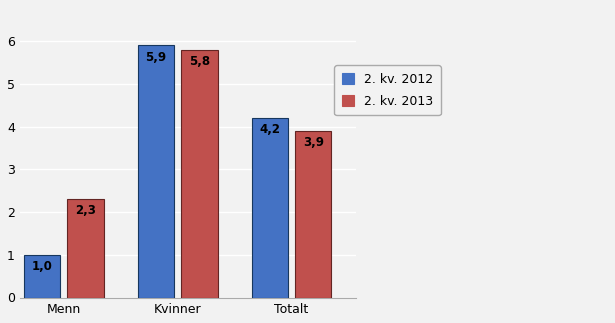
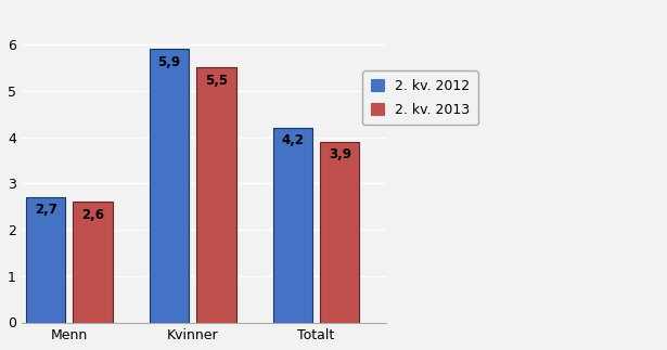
2. kv. 2012/Menn: 1,0 -> 2,7
2. kv. 2013/Menn: 2,3 -> 2,6
2. kv. 2013/Kvinner: 5,8 -> 5,5
